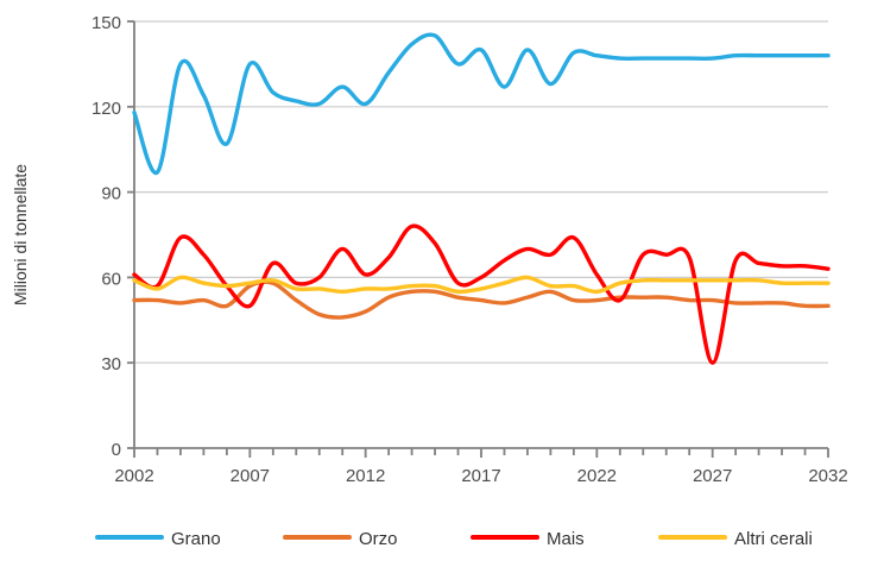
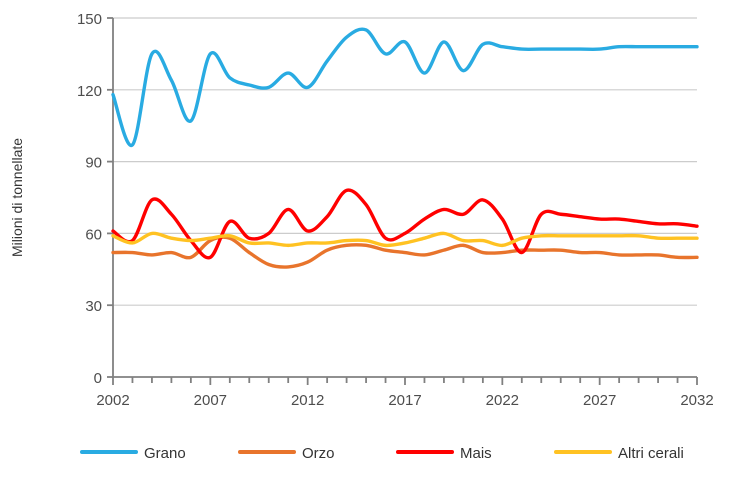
Mais/2022: 61 -> 66
Mais/2027: 30 -> 66
